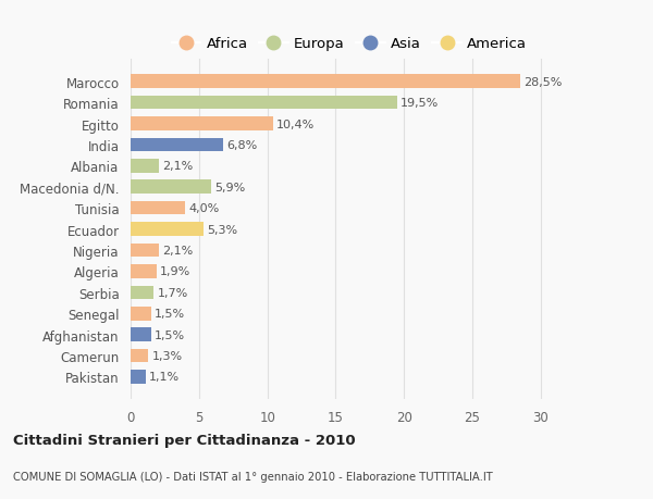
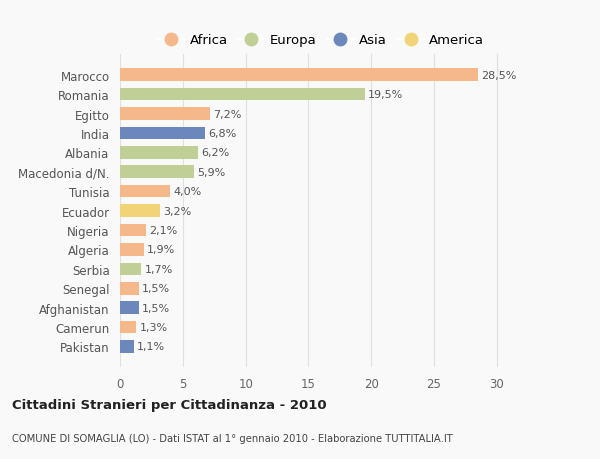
Egitto: 10,4% -> 7,2%
Albania: 2,1% -> 6,2%
Ecuador: 5,3% -> 3,2%
